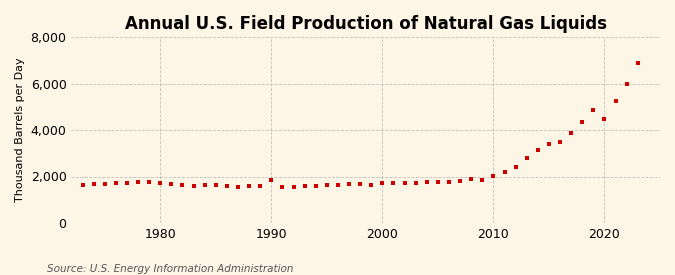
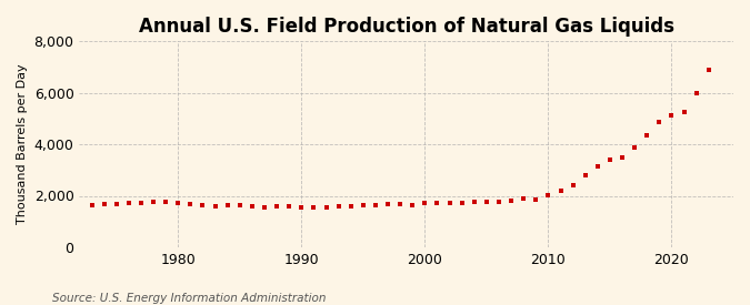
1990: 1,850 -> 1,560
2020: 4,500 -> 5,120
